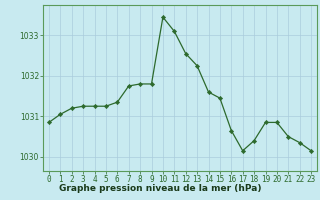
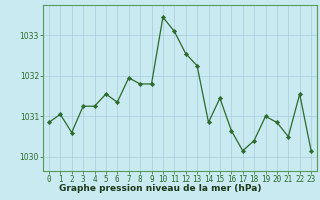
2: 1031.20 -> 1030.60
5: 1031.25 -> 1031.55
7: 1031.75 -> 1031.95
14: 1031.60 -> 1030.85
19: 1030.85 -> 1031.00
22: 1030.35 -> 1031.55
